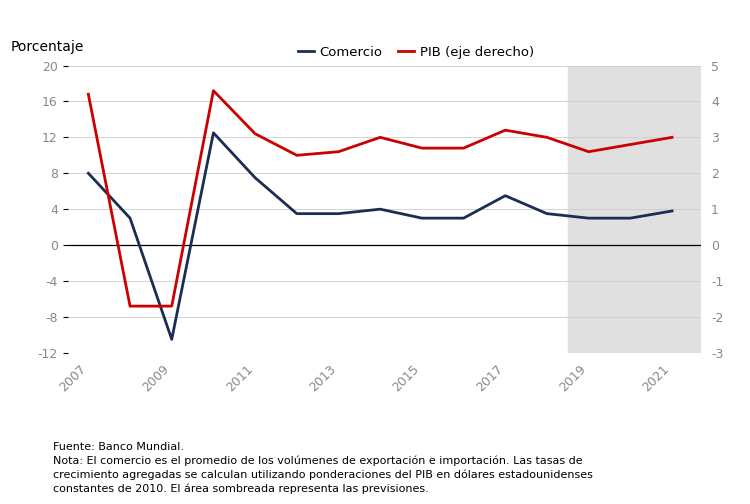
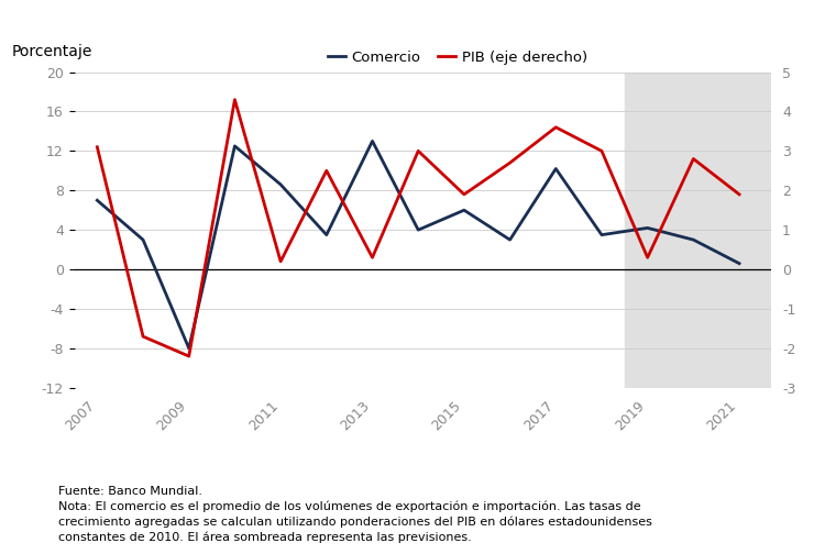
Comercio/2007: 8.0 -> 7.0
PIB (eje derecho)/2007: 4.2 -> 3.1
Comercio/2009: -10.5 -> -8.0
PIB (eje derecho)/2009: -1.7 -> -2.2
Comercio/2011: 7.5 -> 8.6
PIB (eje derecho)/2011: 3.1 -> 0.2
Comercio/2013: 3.5 -> 13.0
PIB (eje derecho)/2013: 2.6 -> 0.3
Comercio/2015: 3.0 -> 6.0
PIB (eje derecho)/2015: 2.7 -> 1.9
Comercio/2017: 5.5 -> 10.2
PIB (eje derecho)/2017: 3.2 -> 3.6
Comercio/2019: 3.0 -> 4.2
PIB (eje derecho)/2019: 2.6 -> 0.3
Comercio/2021: 3.8 -> 0.6
PIB (eje derecho)/2021: 3.0 -> 1.9
